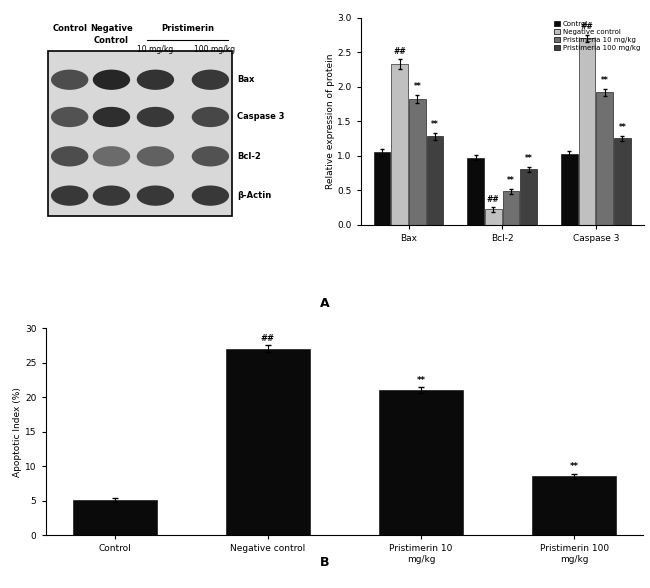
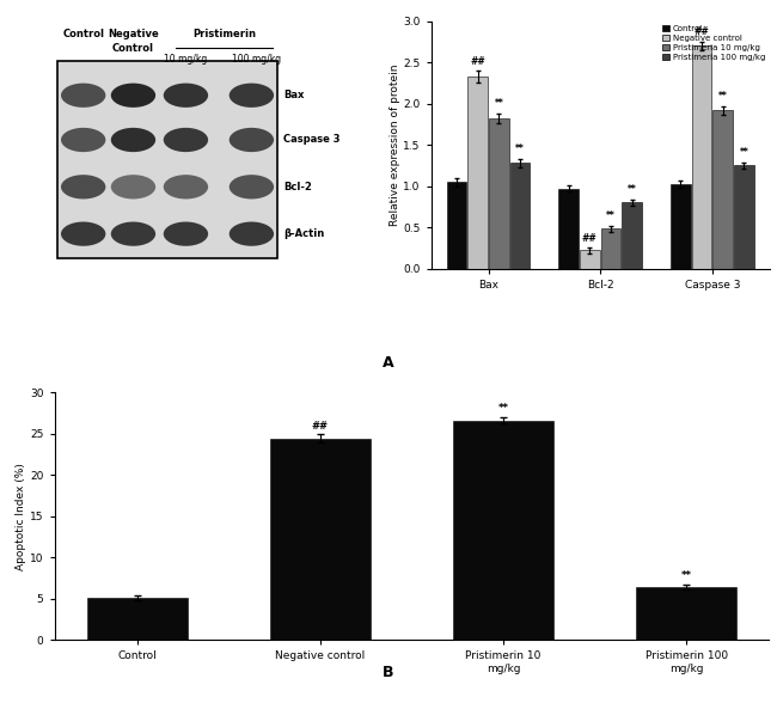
Negative control: 27.0 -> 24.4
Pristimerin 10 mg/kg: 21.0 -> 26.6
Pristimerin 100 mg/kg: 8.5 -> 6.4
